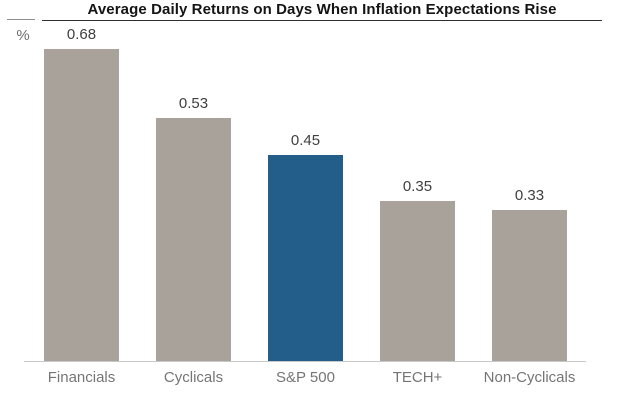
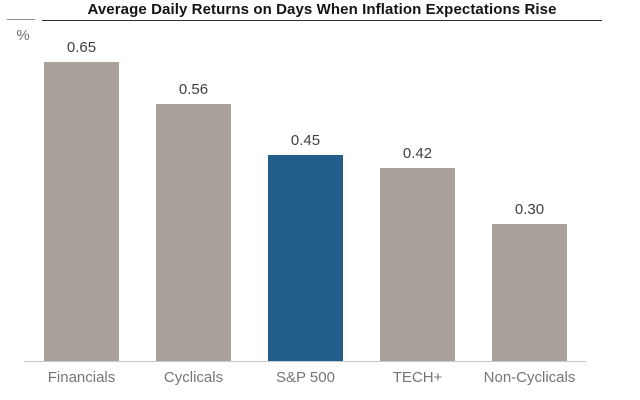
Financials: 0.68 -> 0.65
Cyclicals: 0.53 -> 0.56
TECH+: 0.35 -> 0.42
Non-Cyclicals: 0.33 -> 0.30
